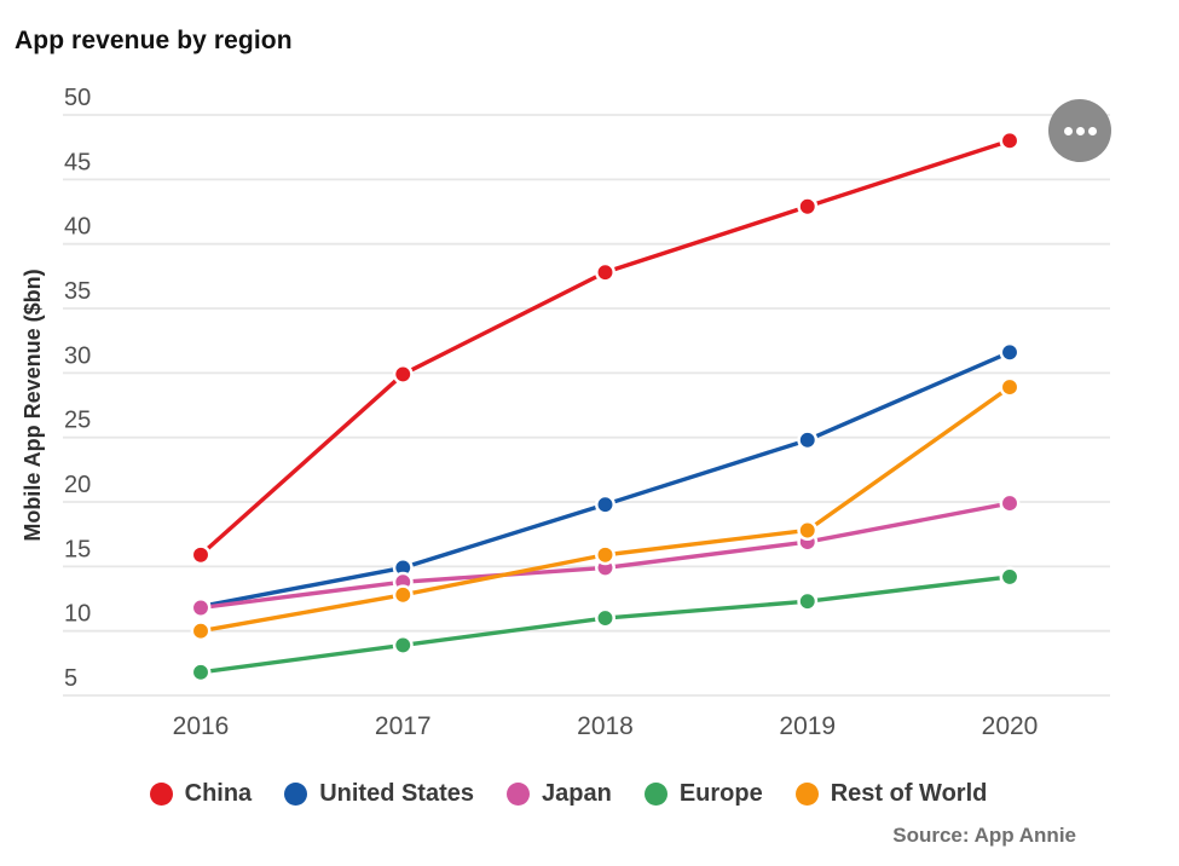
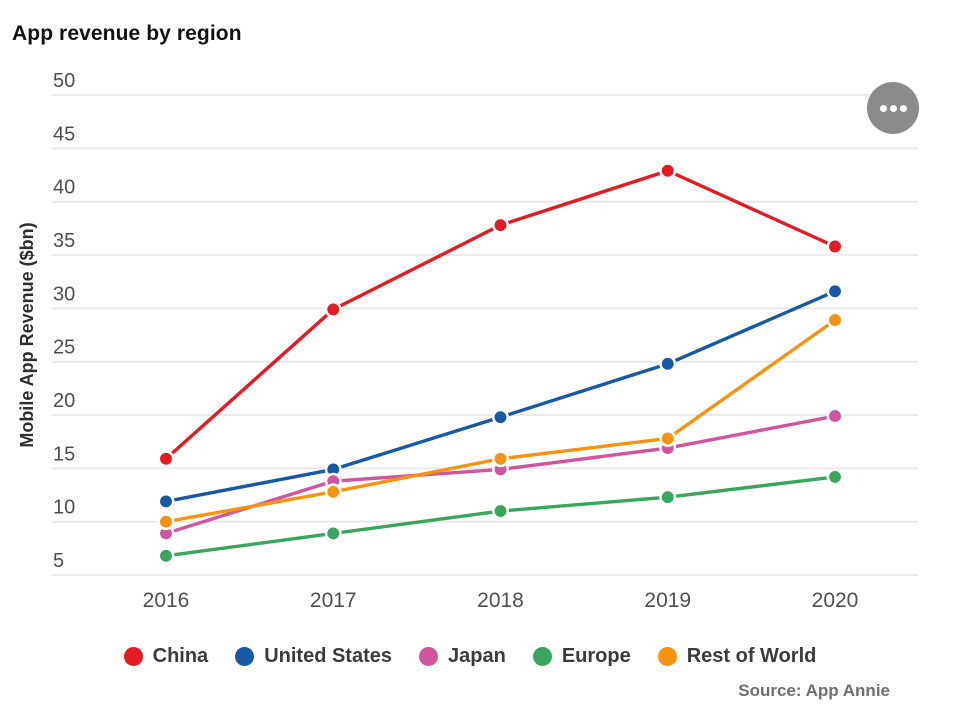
Japan/2016: 11.8 -> 8.9
China/2020: 48.0 -> 35.8
